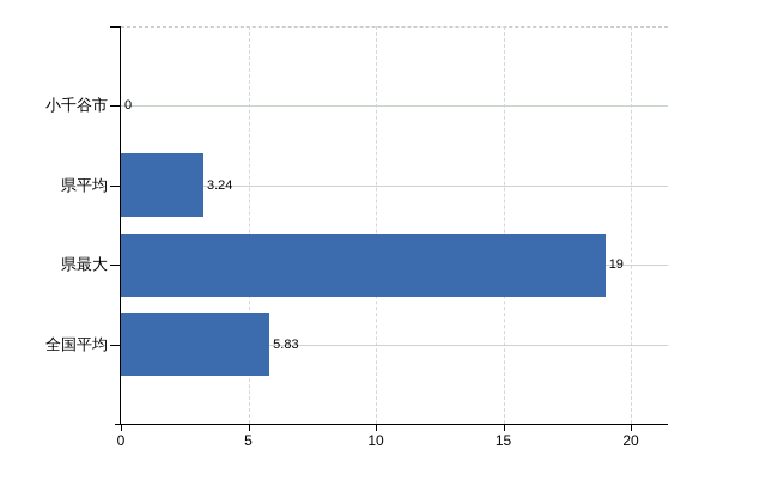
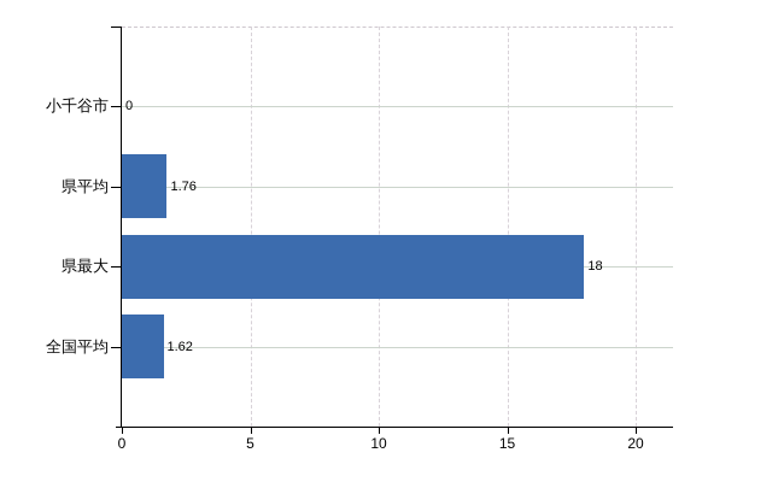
県平均: 3.24 -> 1.76
県最大: 19 -> 18
全国平均: 5.83 -> 1.62
